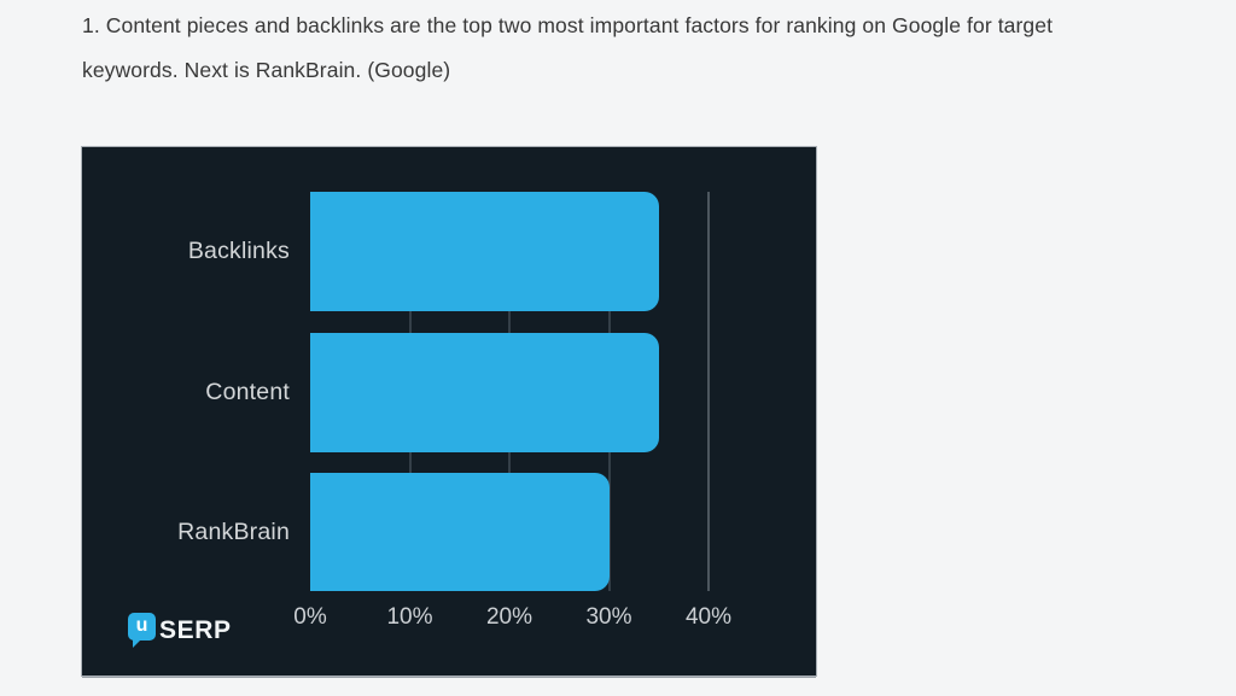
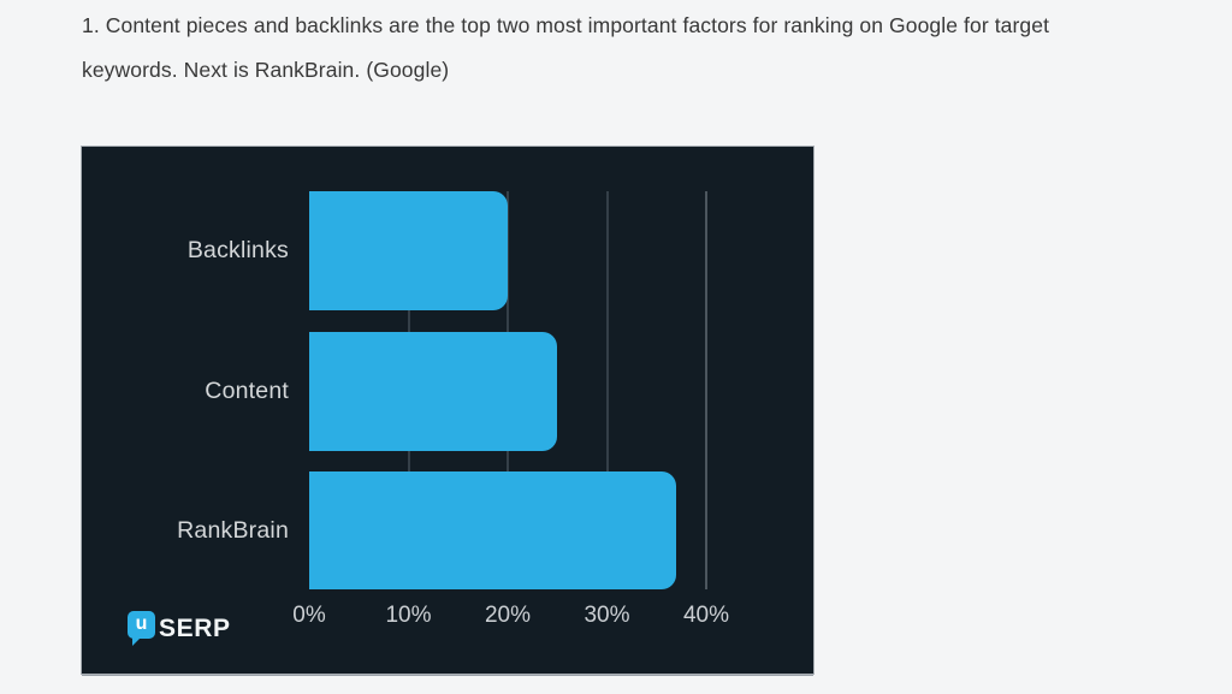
Backlinks: 35% -> 20%
Content: 35% -> 25%
RankBrain: 30% -> 37%
